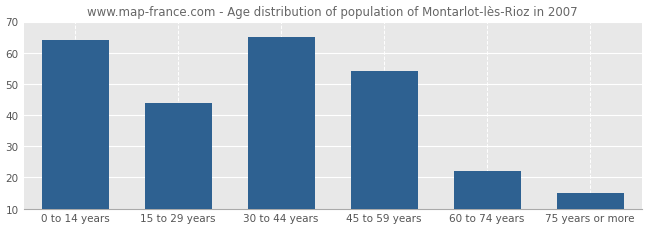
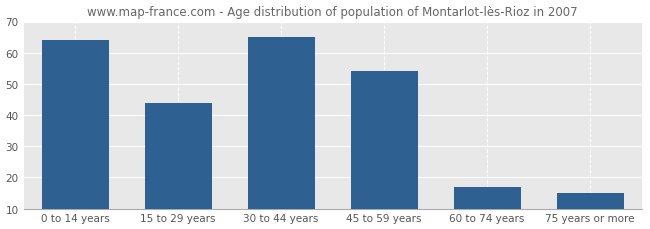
60 to 74 years: 22 -> 17
